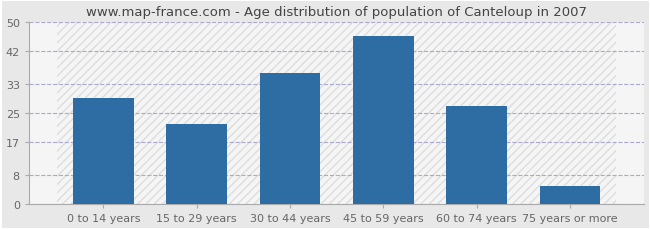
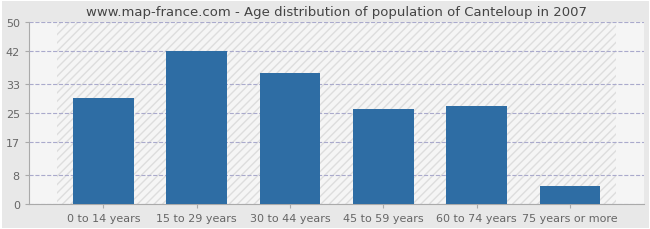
15 to 29 years: 22 -> 42
45 to 59 years: 46 -> 26
